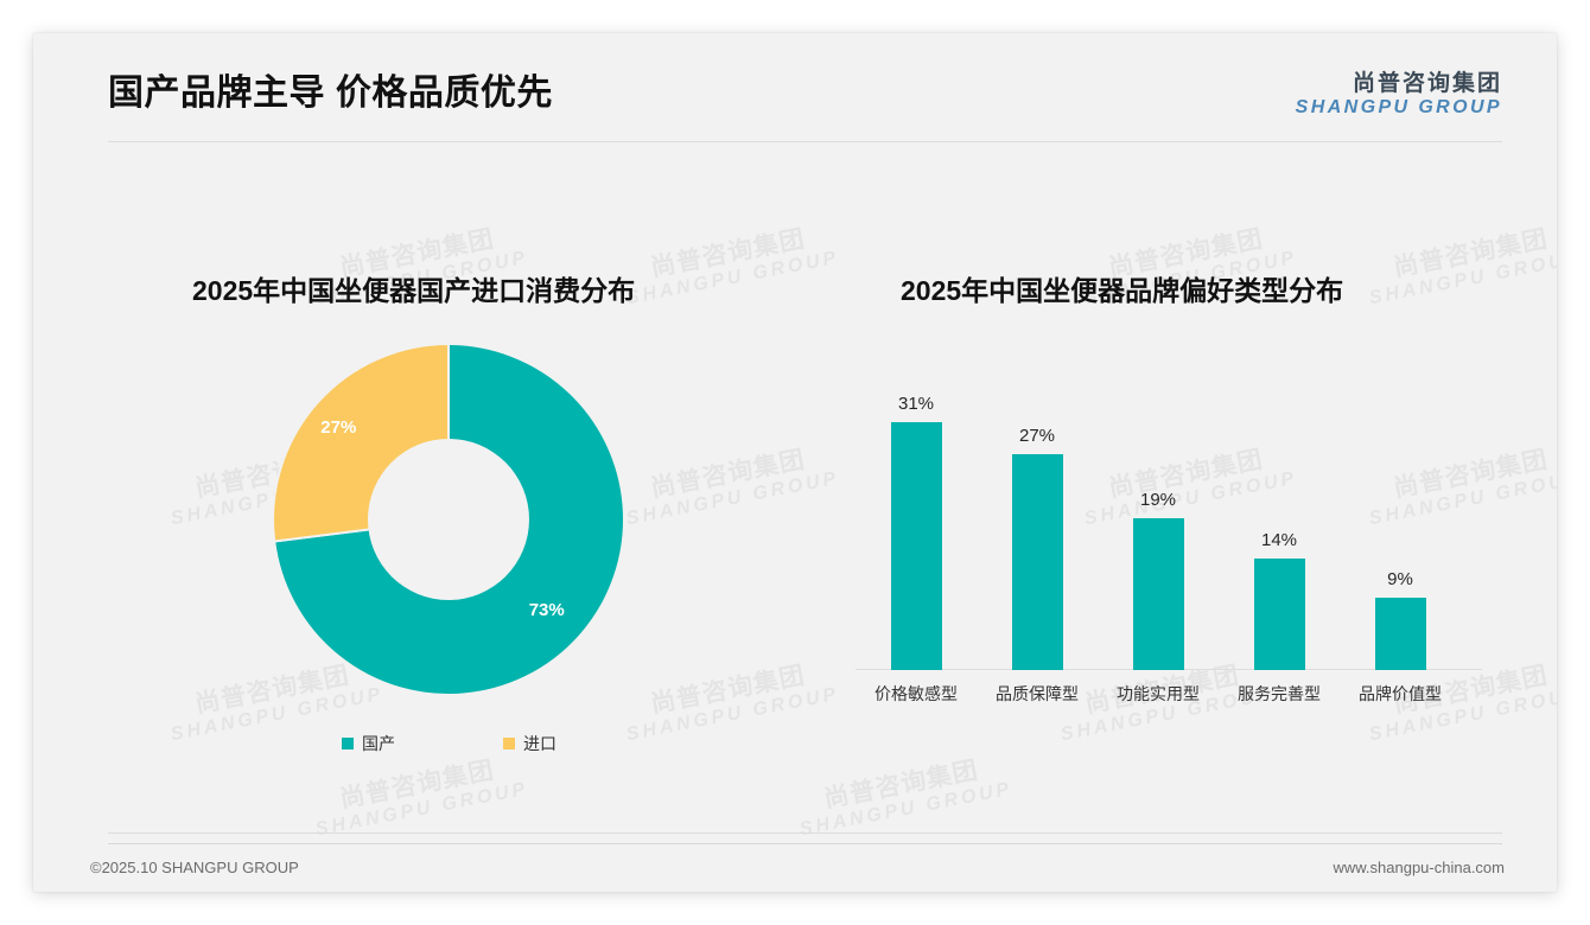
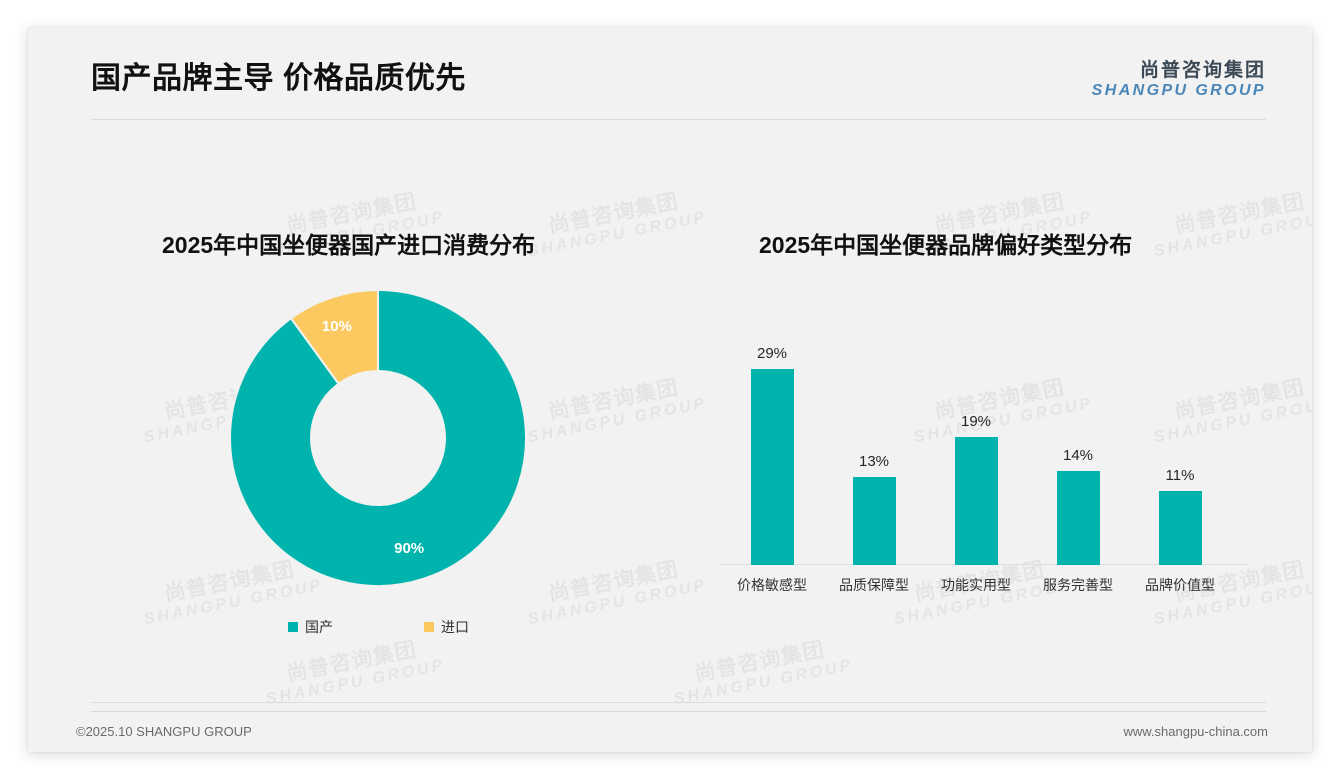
2025年中国坐便器国产进口消费分布/国产: 73% -> 90%
2025年中国坐便器国产进口消费分布/进口: 27% -> 10%
2025年中国坐便器品牌偏好类型分布/价格敏感型: 31% -> 29%
2025年中国坐便器品牌偏好类型分布/品质保障型: 27% -> 13%
2025年中国坐便器品牌偏好类型分布/品牌价值型: 9% -> 11%
